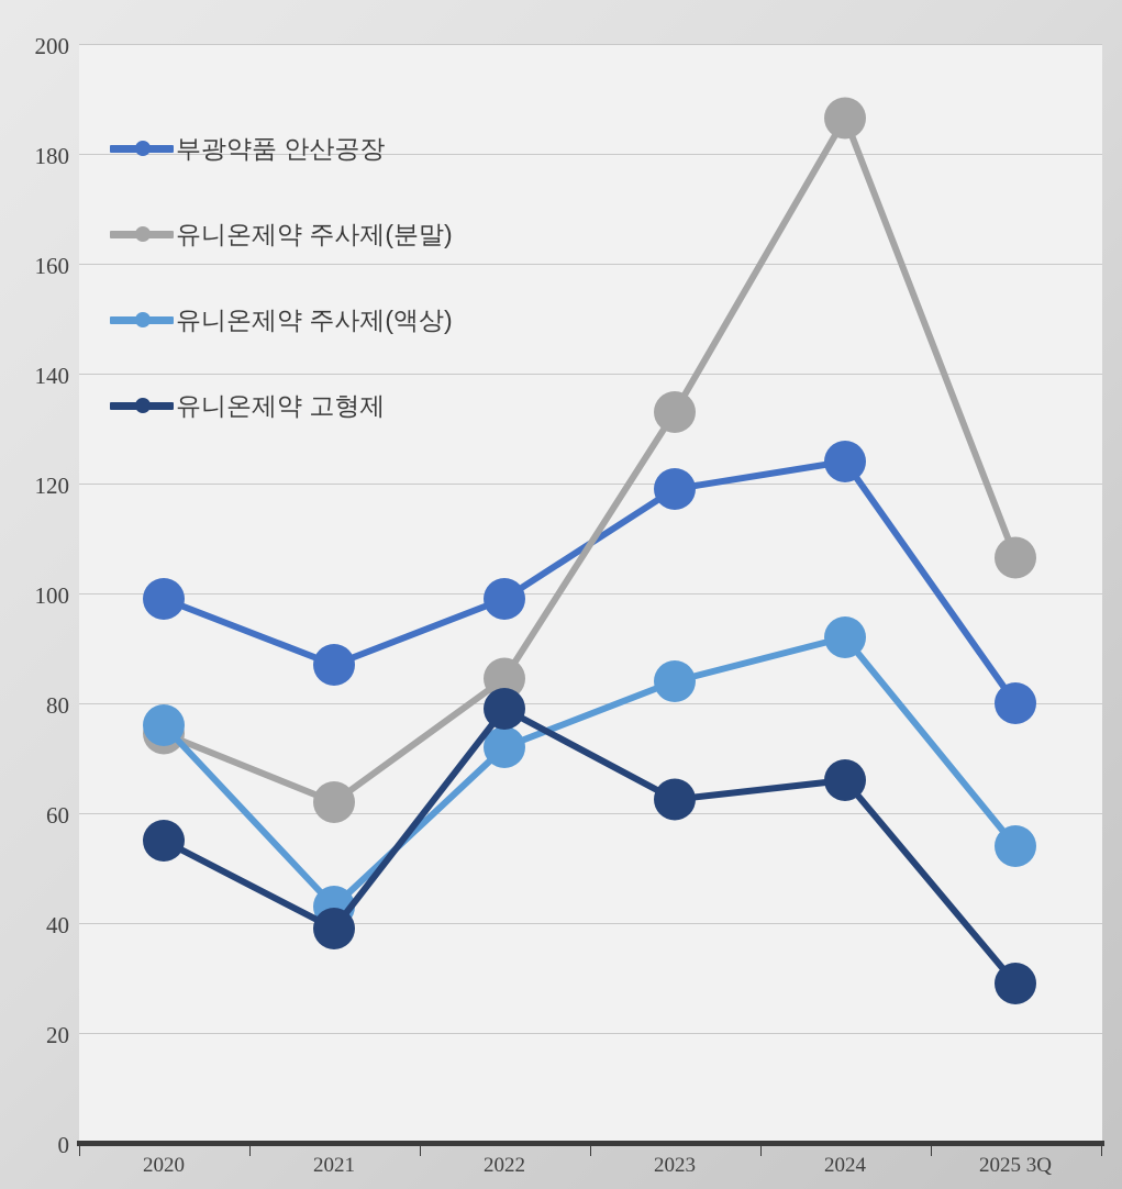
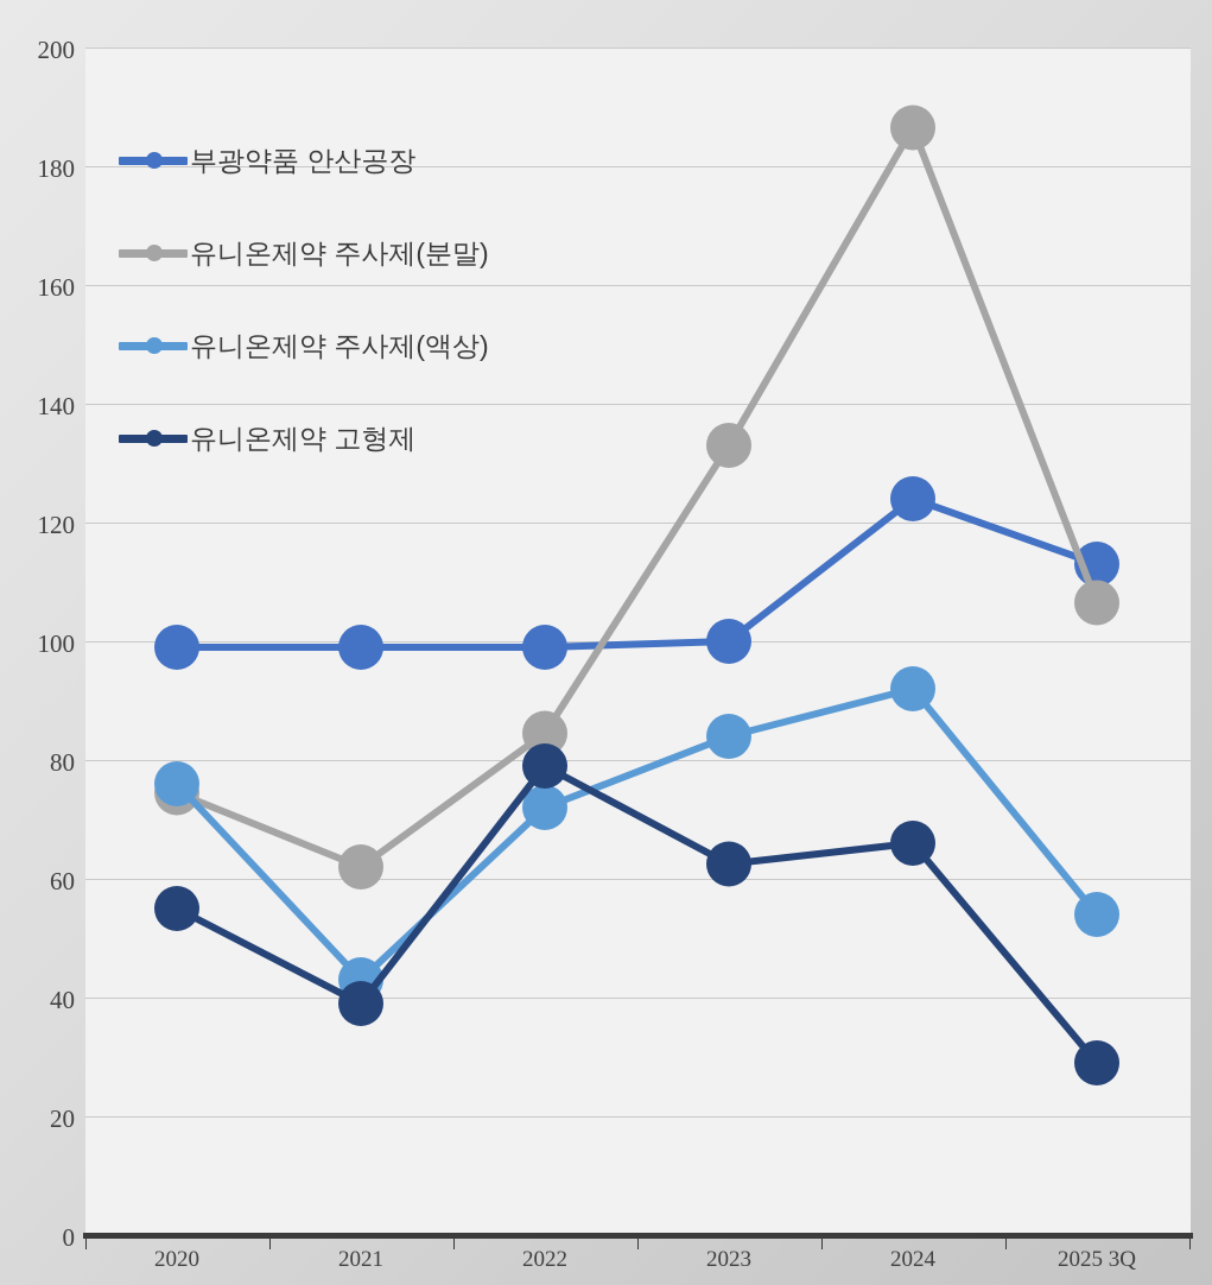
부광약품 안산공장/2021: 87 -> 99
부광약품 안산공장/2023: 119 -> 100
부광약품 안산공장/2025 3Q: 80 -> 113
